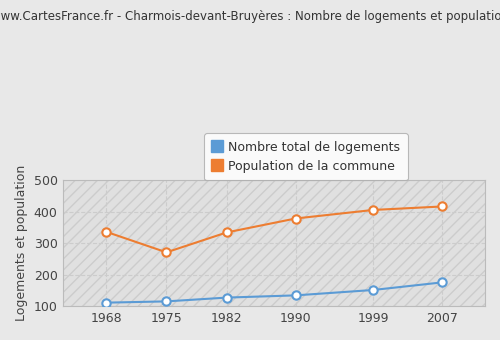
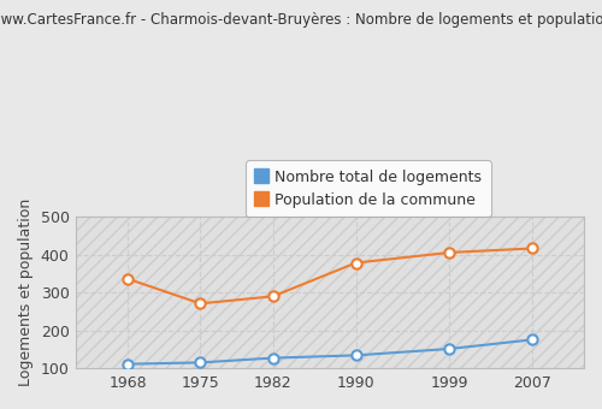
Population de la commune/1982: 334 -> 290
